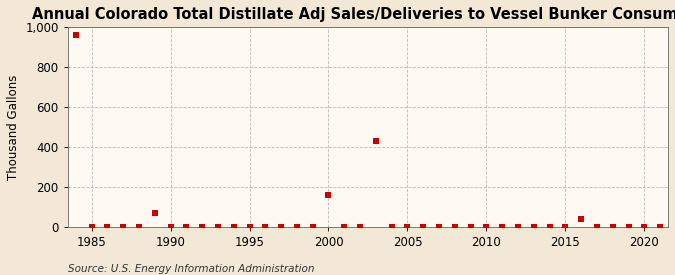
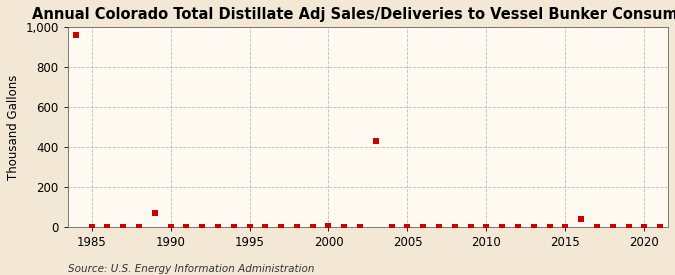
2000: 160 -> 0
